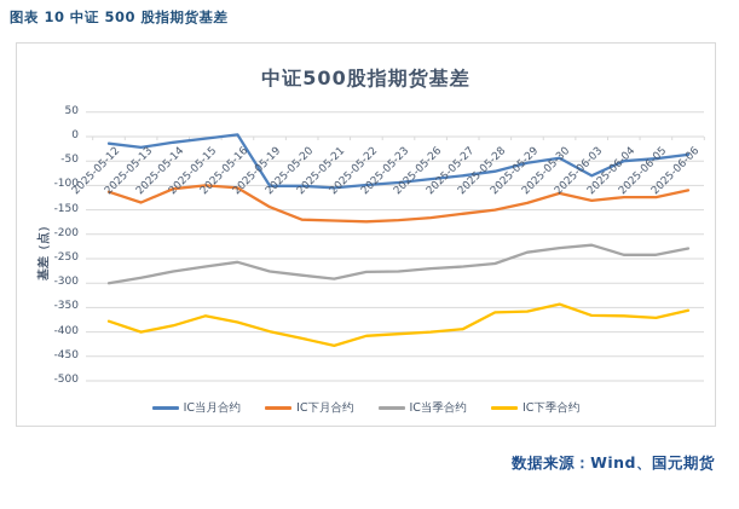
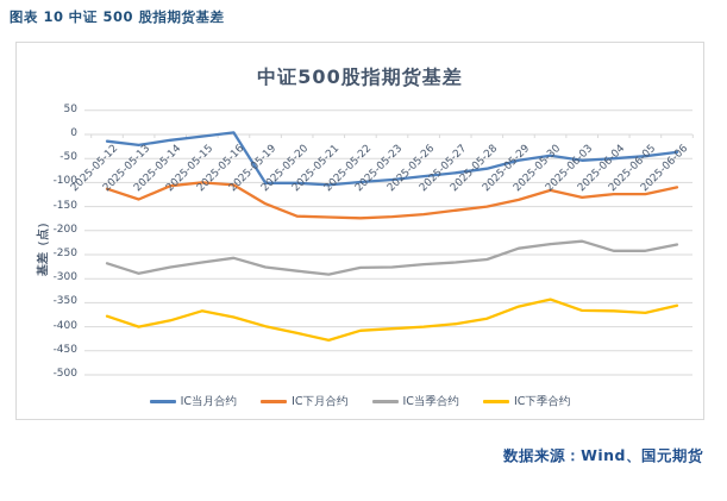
IC当季合约/2025-05-12: -300 -> -270
IC下季合约/2025-05-28: -360 -> -380
IC当月合约/2025-06-03: -80 -> -50
